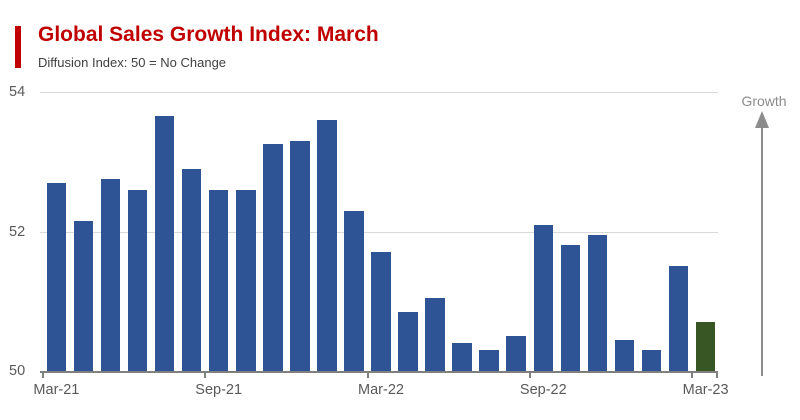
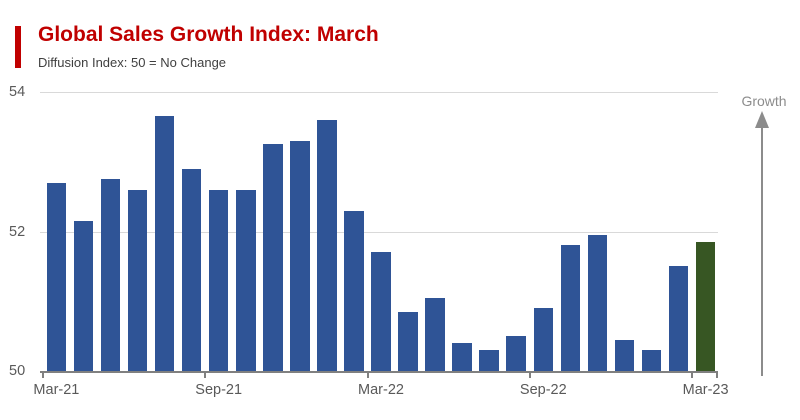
Sep-22: 52.1 -> 50.9
Mar-23: 50.7 -> 51.9
